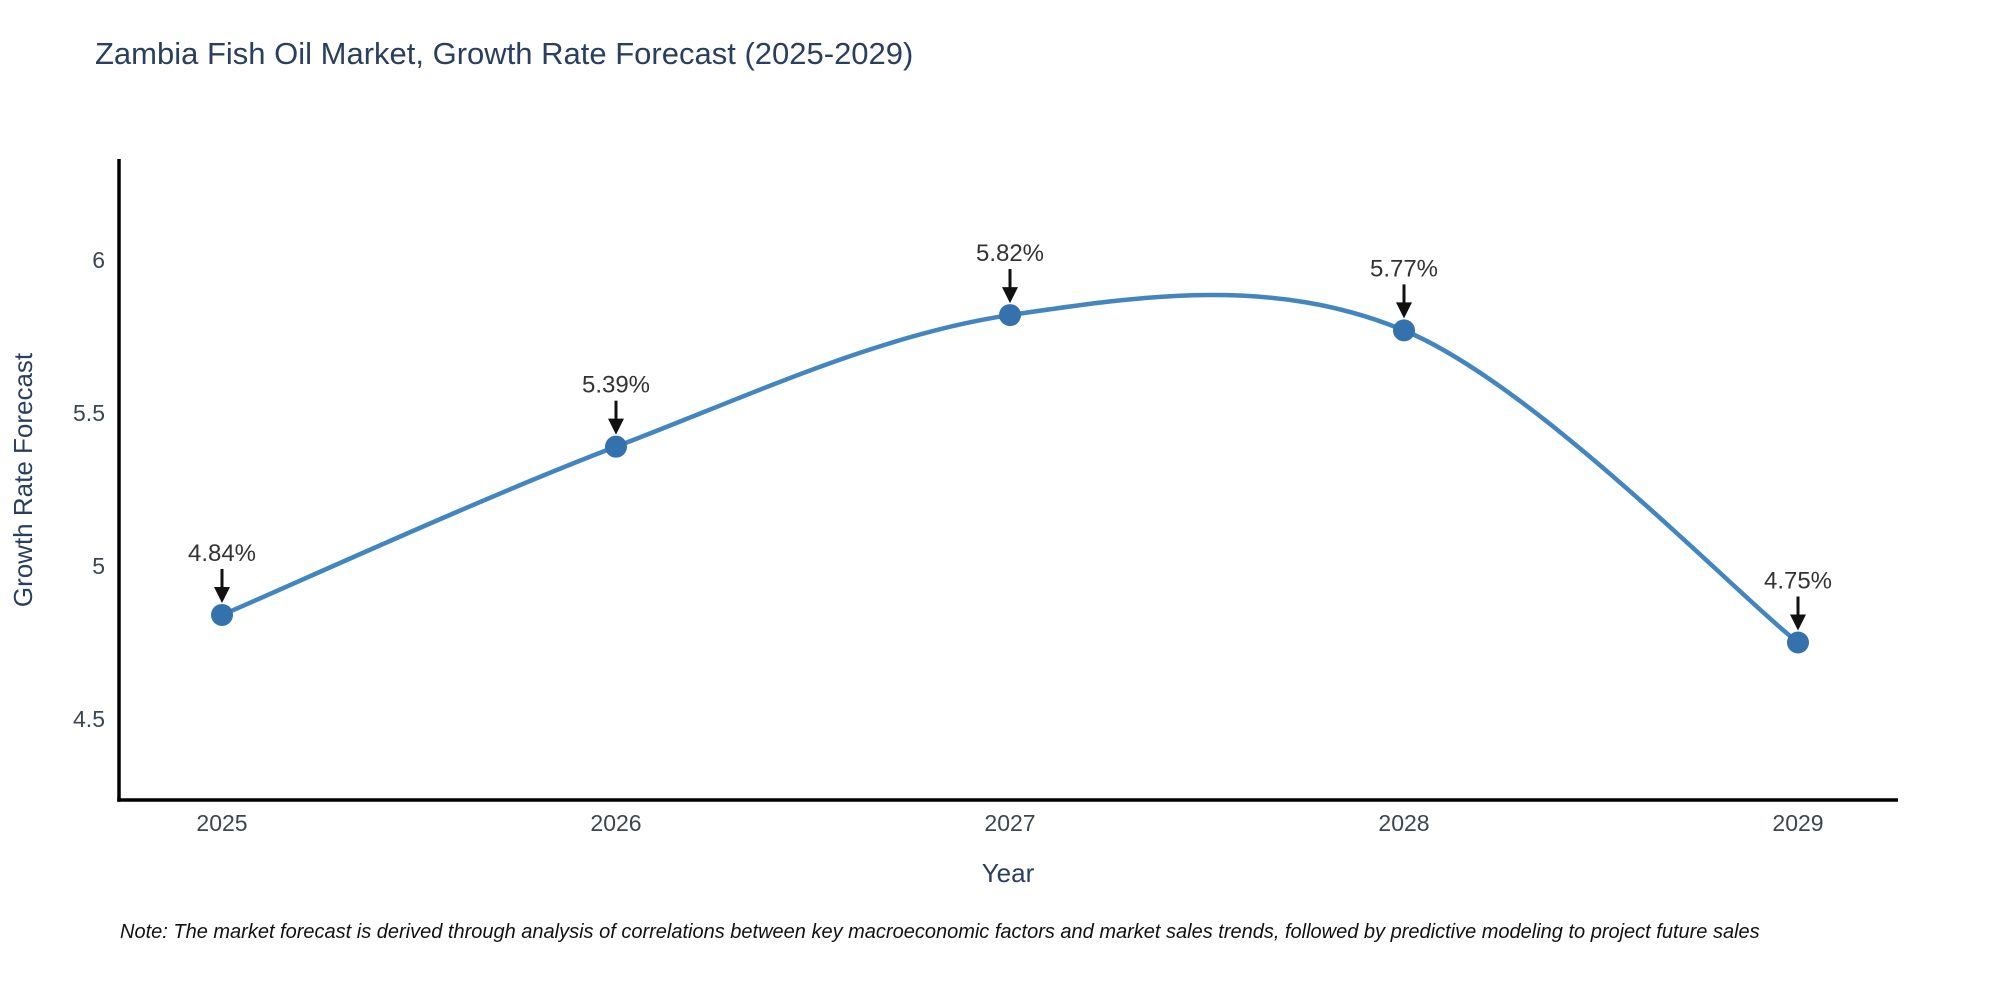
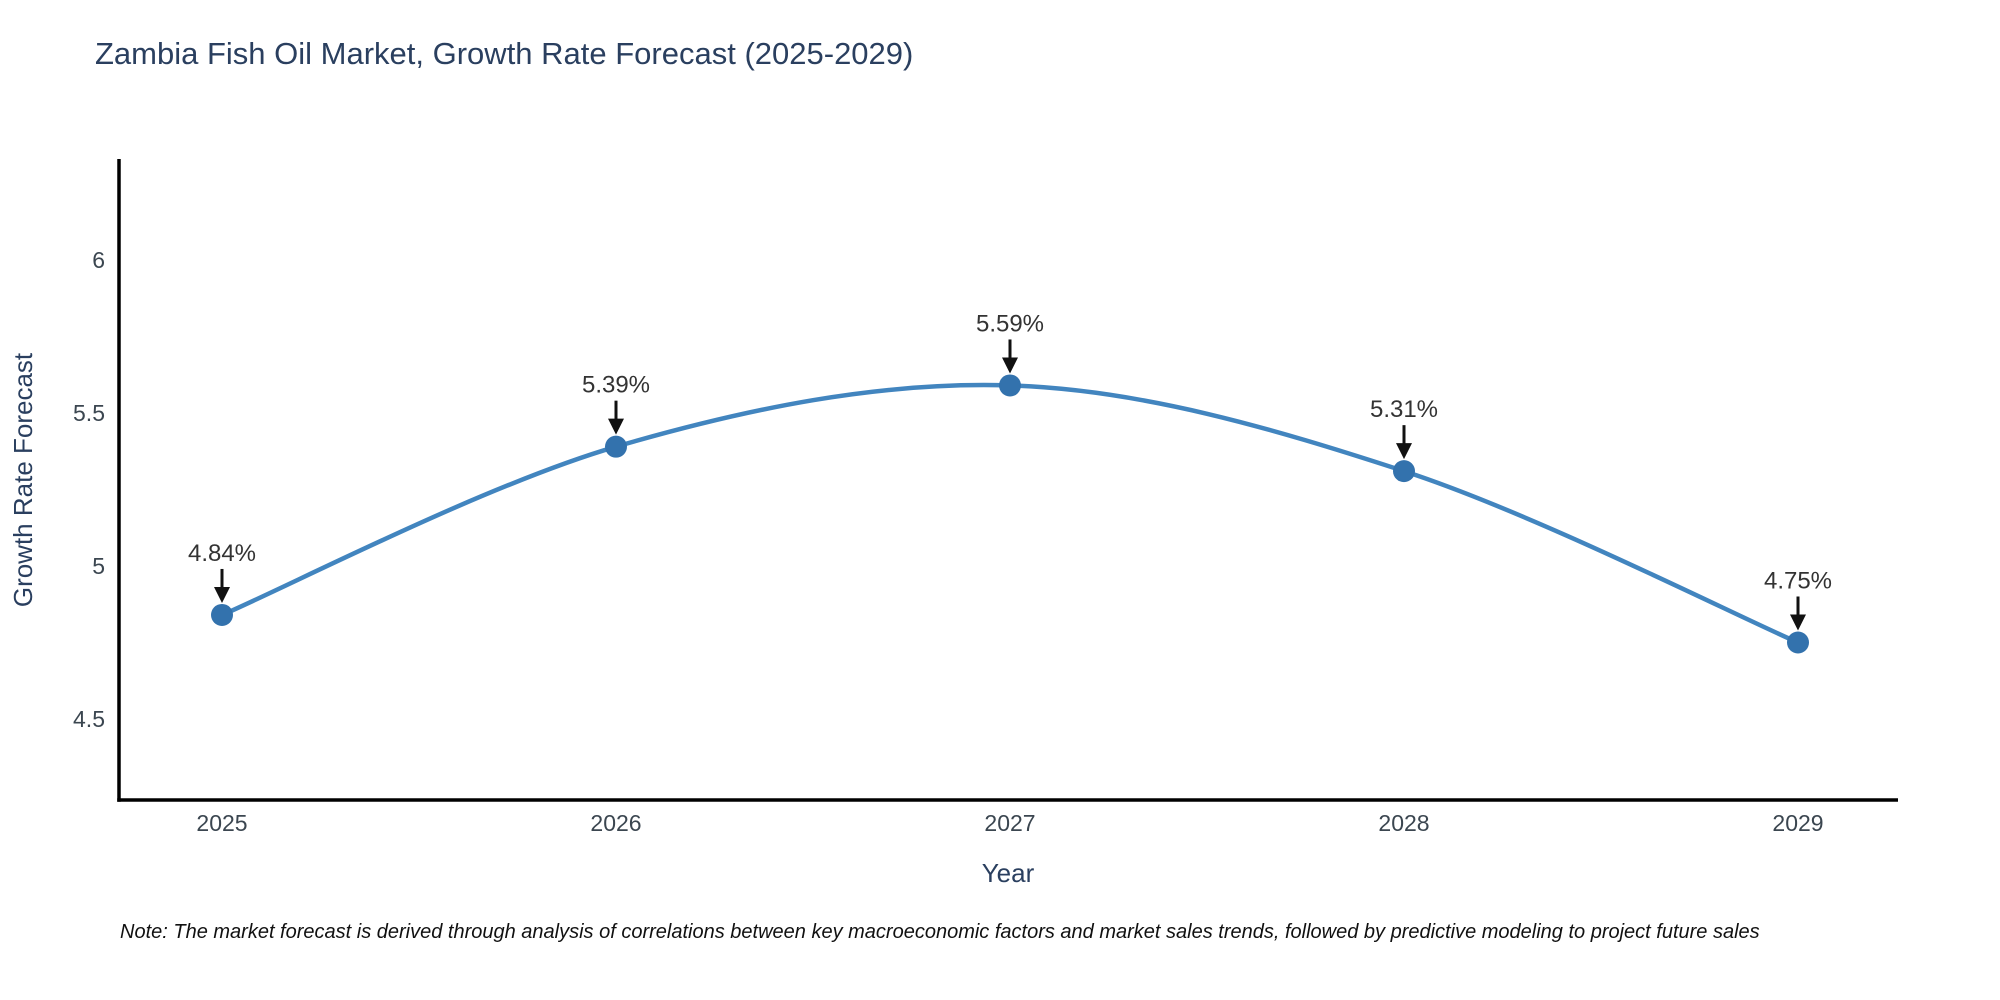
2027: 5.82% -> 5.59%
2028: 5.77% -> 5.31%
